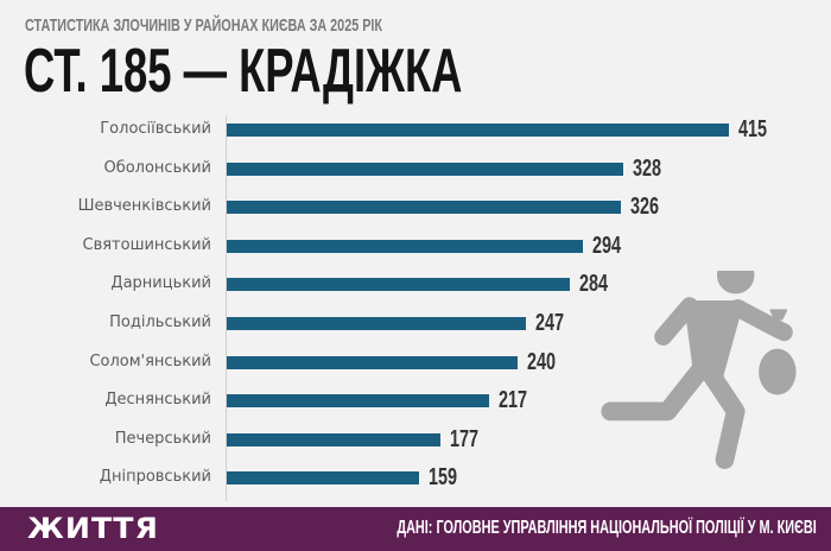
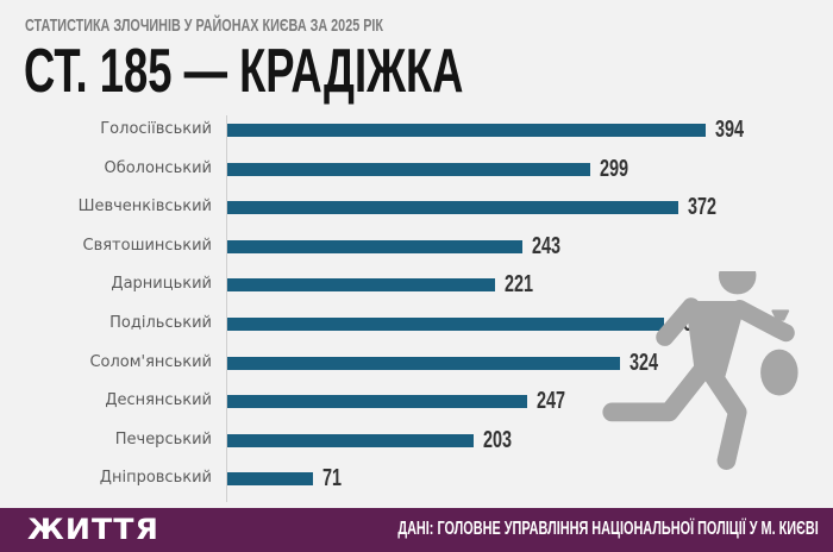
Голосіївський: 415 -> 394
Оболонський: 328 -> 299
Шевченківський: 326 -> 372
Святошинський: 294 -> 243
Дарницький: 284 -> 221
Подільський: 247 -> 360
Солом'янський: 240 -> 324
Деснянський: 217 -> 247
Печерський: 177 -> 203
Дніпровський: 159 -> 71
